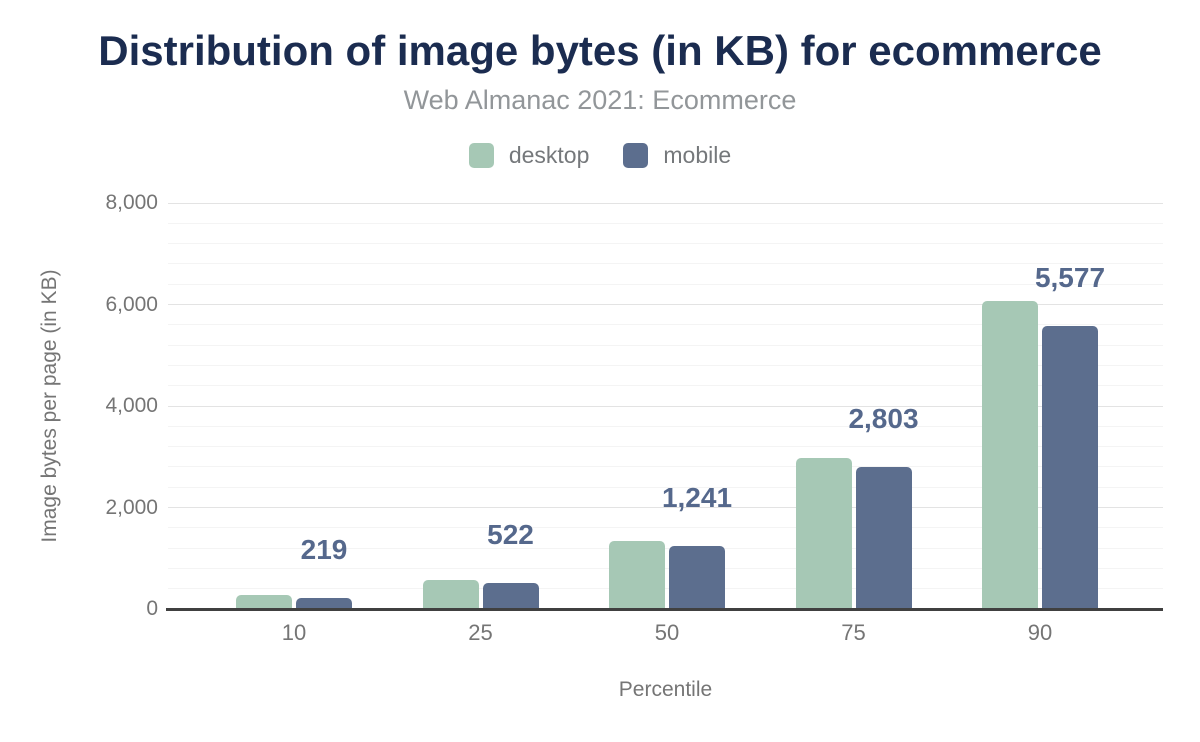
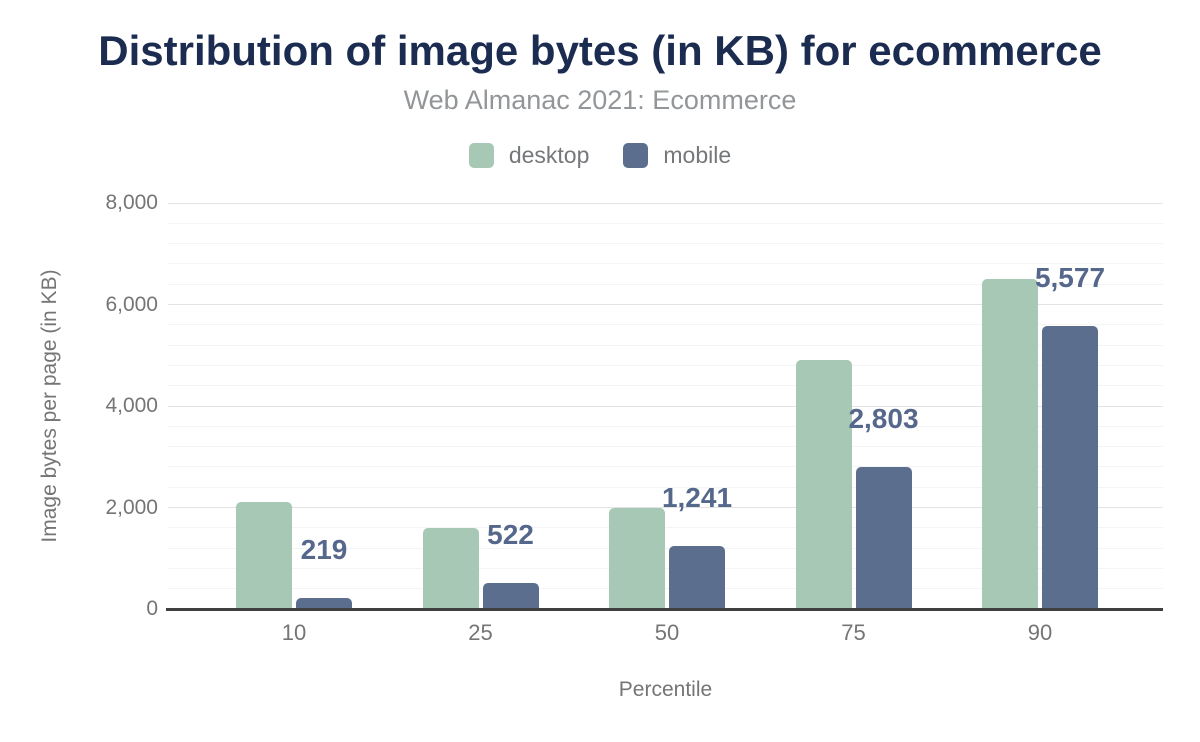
desktop/10: 300 -> 2100
desktop/25: 600 -> 1600
desktop/50: 1300 -> 2000
desktop/75: 3000 -> 4900
desktop/90: 6100 -> 6500
